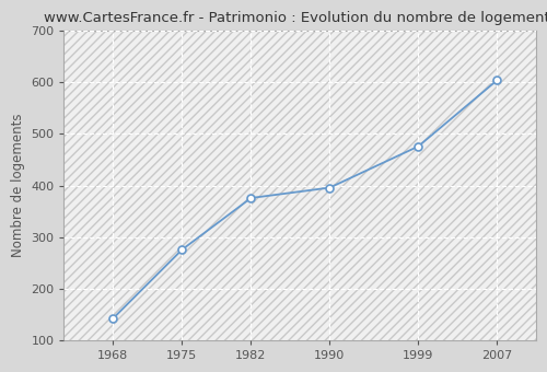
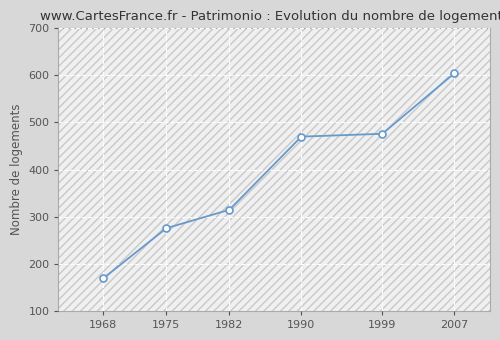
1968: 143 -> 170
1982: 376 -> 315
1990: 396 -> 470
